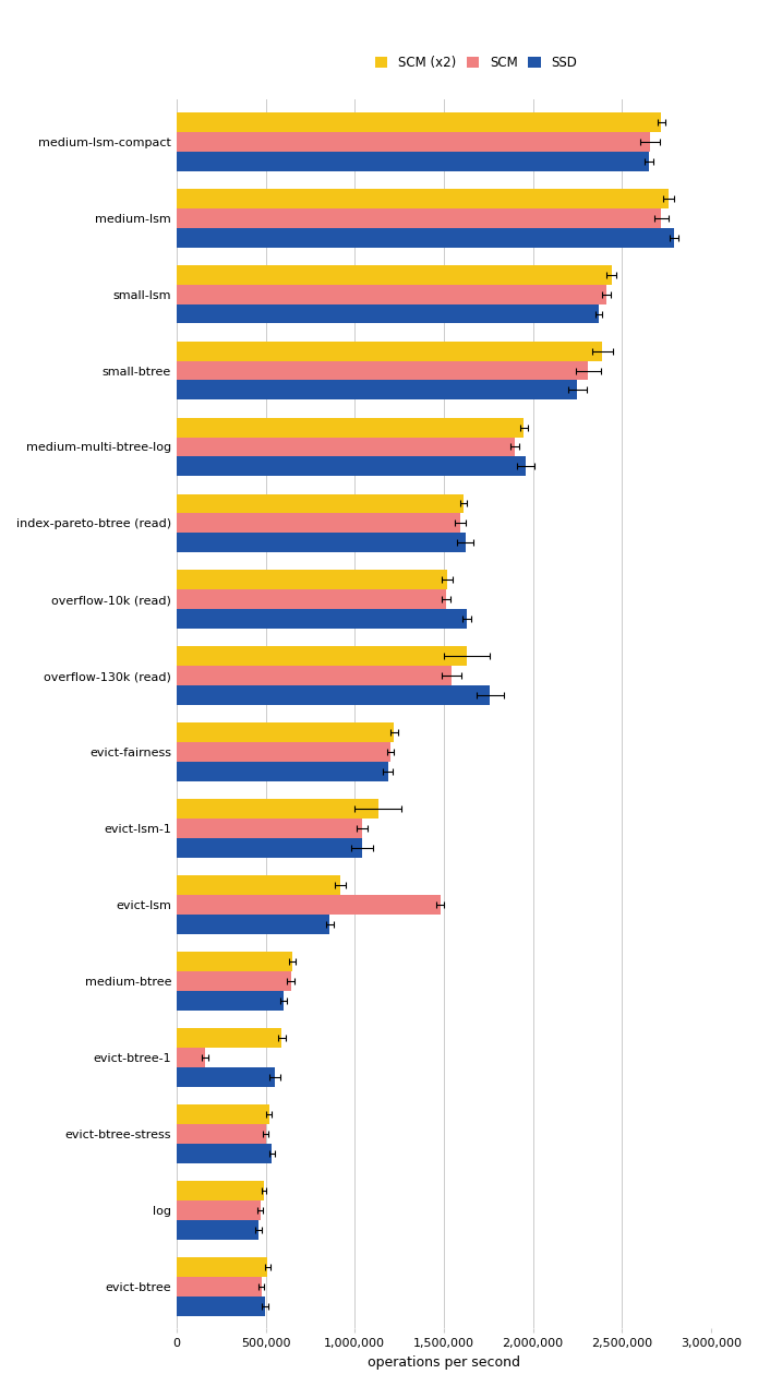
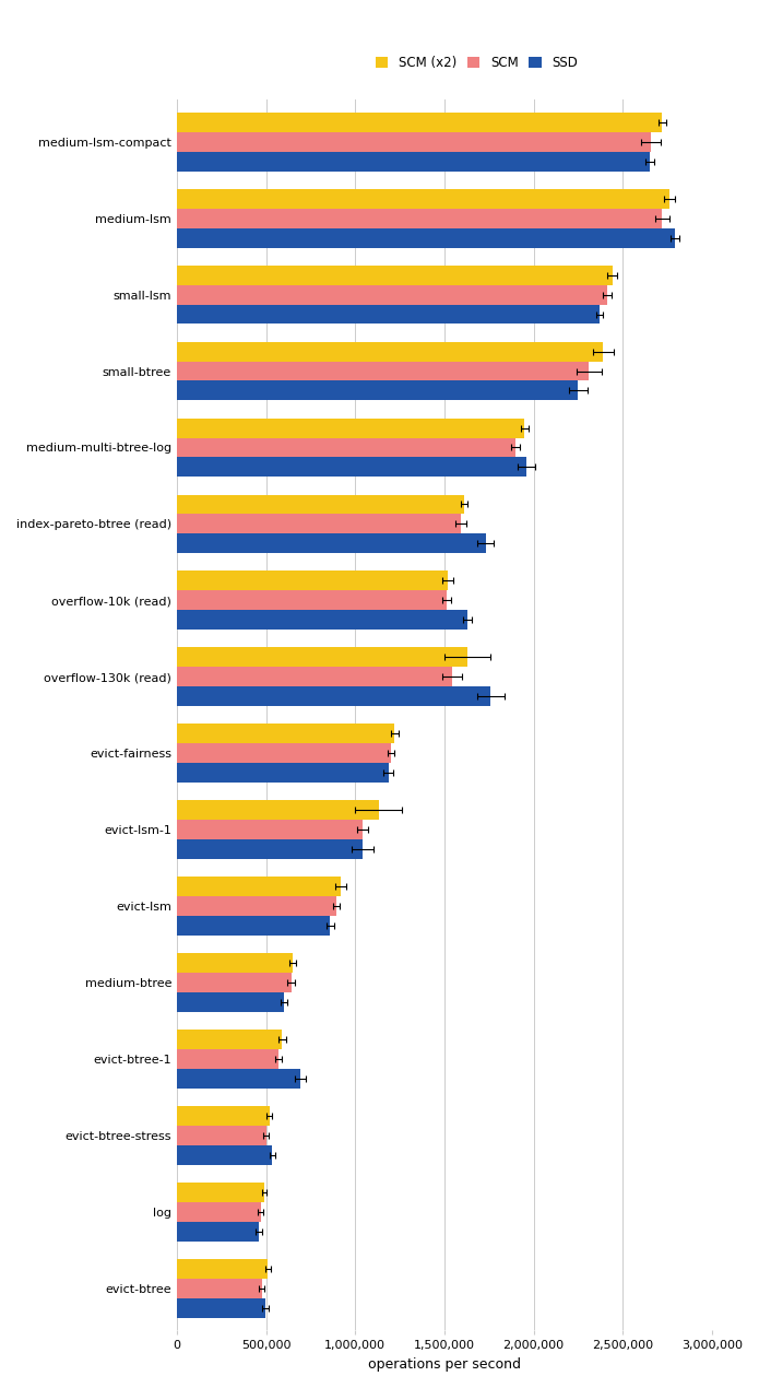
SSD/index-pareto-btree (read): 1,620,000 -> 1,730,000
SCM/evict-lsm: 1,480,000 -> 900,000
SCM/evict-btree-1: 160,000 -> 570,000
SSD/evict-btree-1: 550,000 -> 690,000
